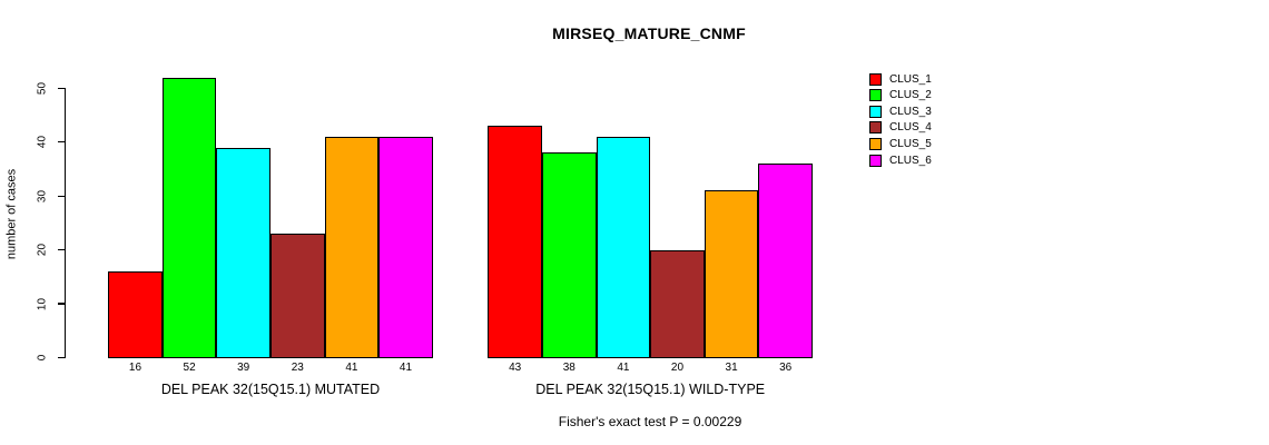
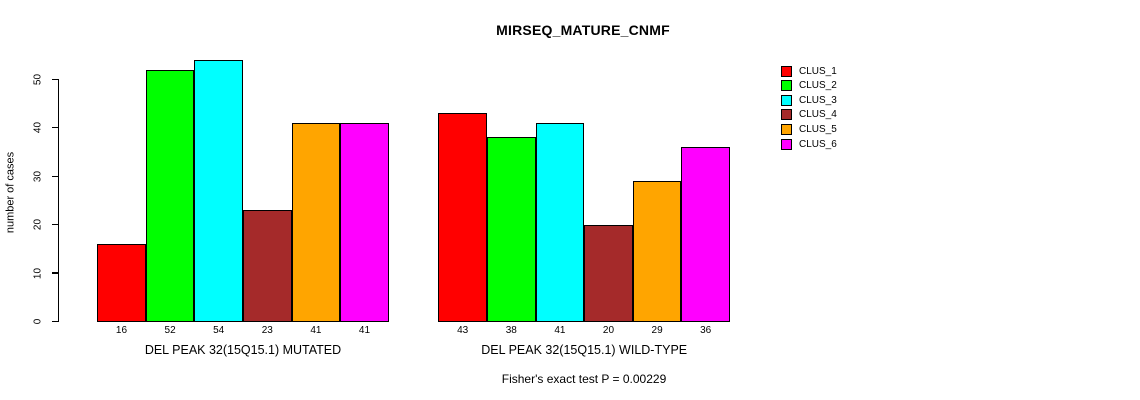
CLUS_3/DEL PEAK 32(15Q15.1) MUTATED: 39 -> 54
CLUS_5/DEL PEAK 32(15Q15.1) WILD-TYPE: 31 -> 29
